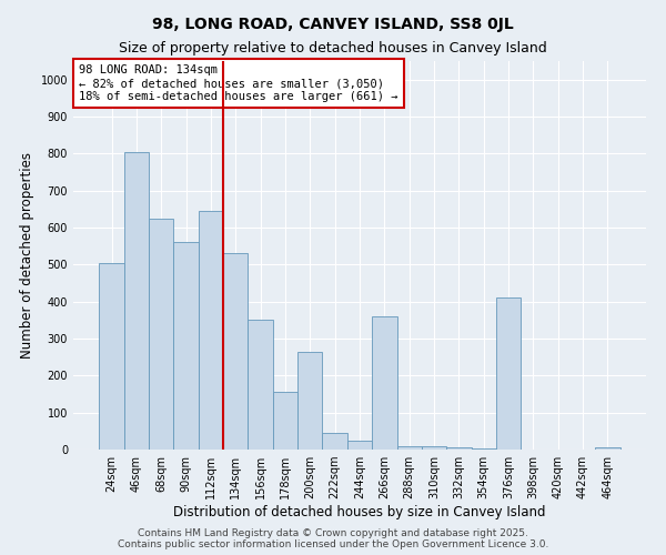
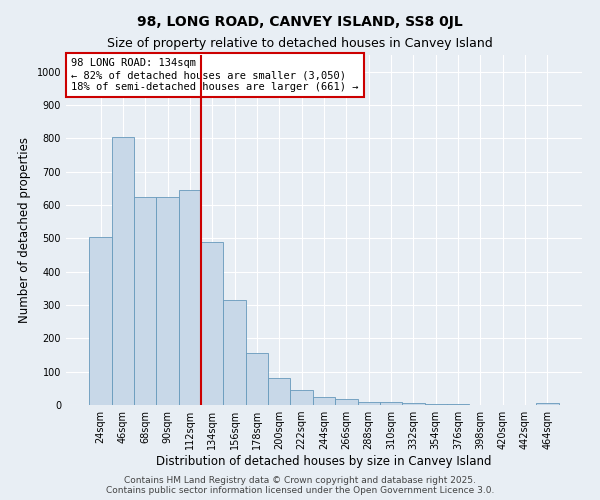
90sqm: 560 -> 625
134sqm: 530 -> 490
156sqm: 350 -> 315
200sqm: 265 -> 80
266sqm: 360 -> 17
376sqm: 410 -> 2
